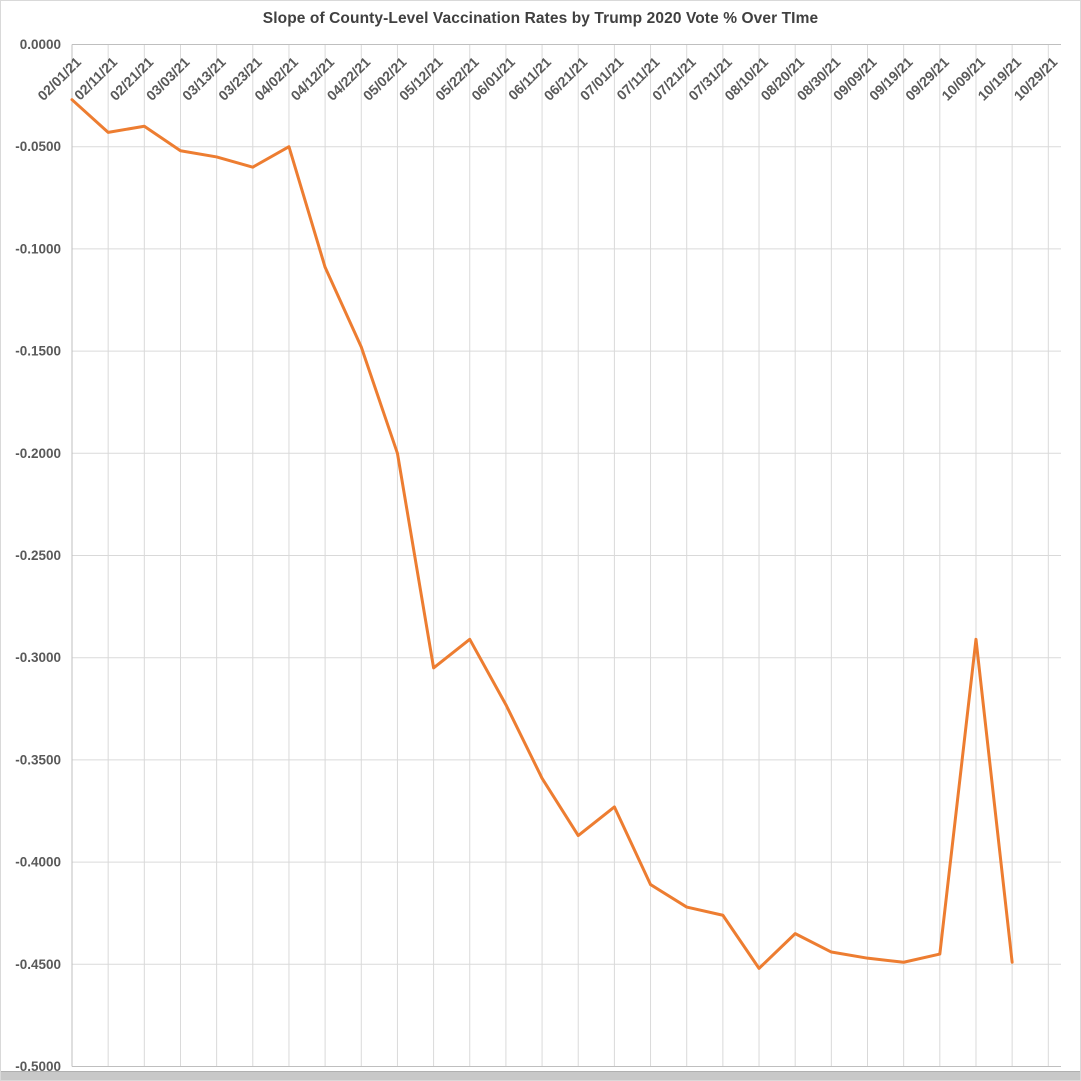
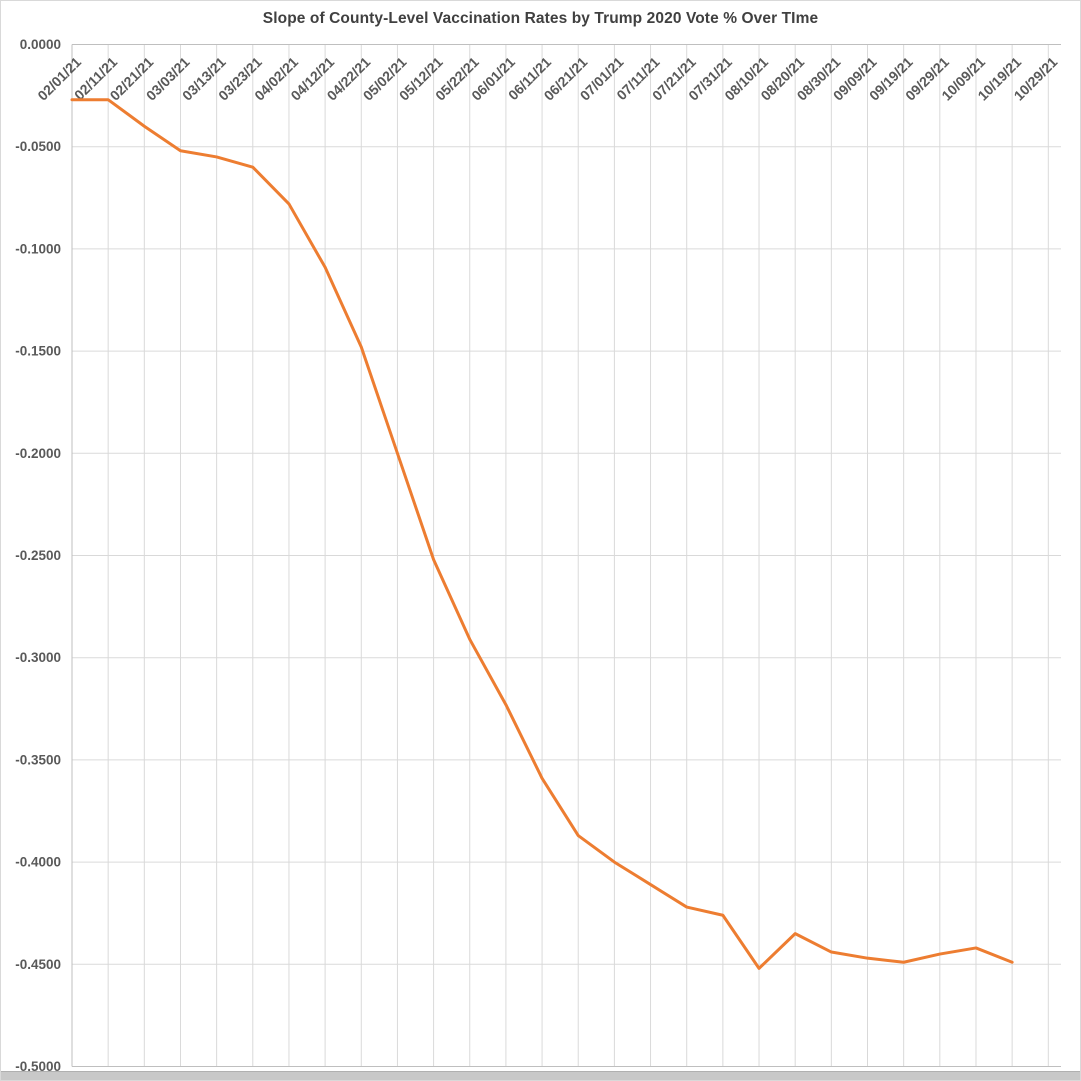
02/11/21: -0.043 -> -0.027
04/02/21: -0.050 -> -0.078
05/12/21: -0.305 -> -0.252
07/01/21: -0.373 -> -0.400
10/09/21: -0.291 -> -0.442
